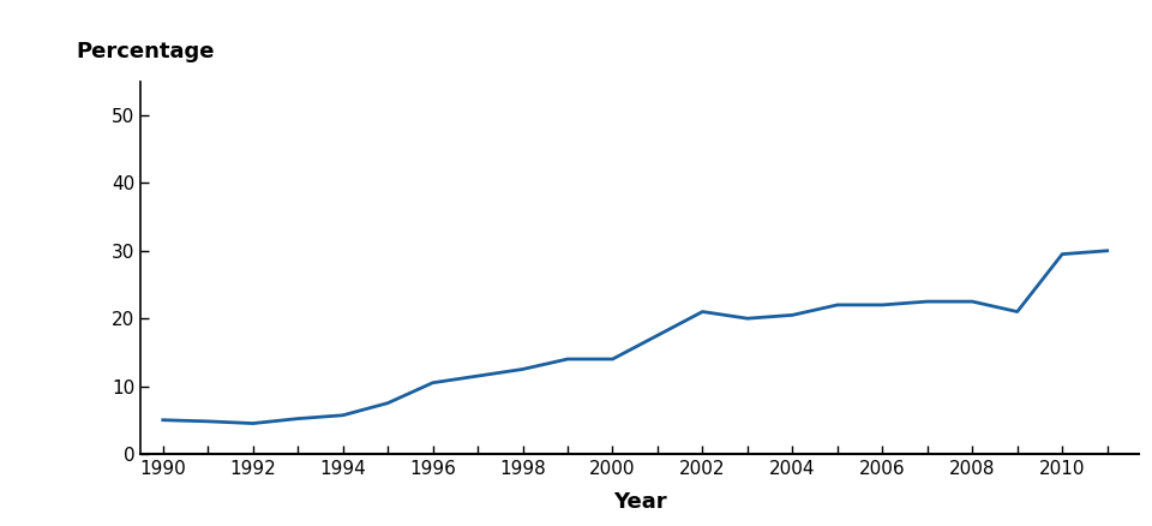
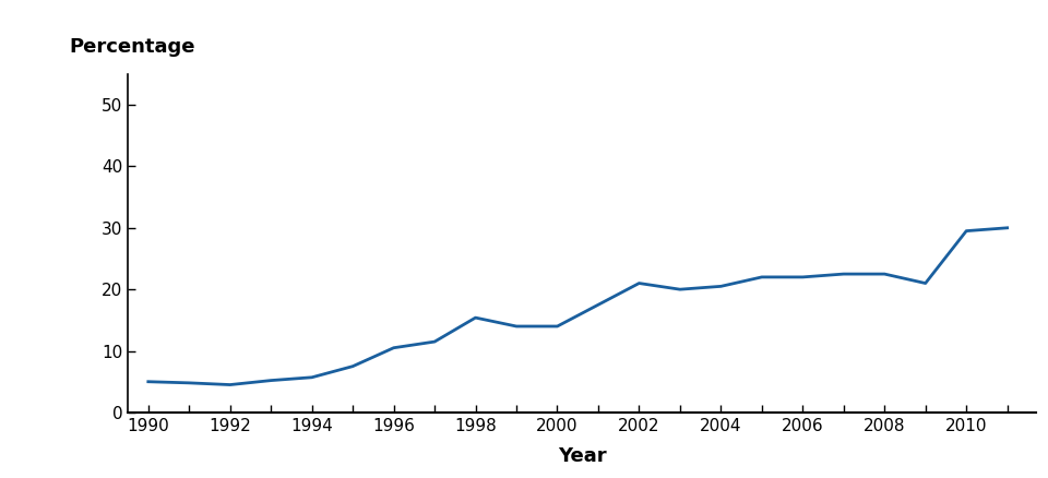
1998: 12.5 -> 15.4
